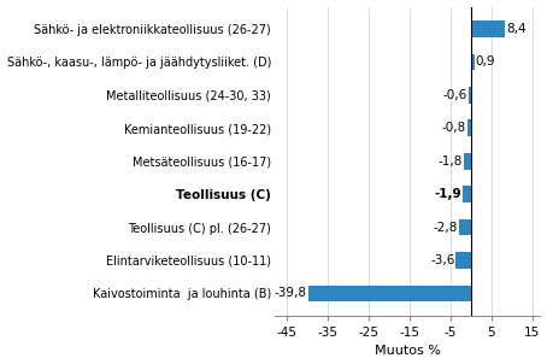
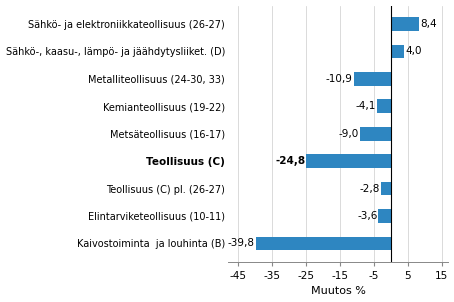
Sähkö-, kaasu-, lämpö- ja jäähdytysliiket. (D): 0,9 -> 4,0
Metalliteollisuus (24-30, 33): -0,6 -> -10,9
Kemianteollisuus (19-22): -0,8 -> -4,1
Metsäteollisuus (16-17): -1,8 -> -9,0
Teollisuus (C): -1,9 -> -24,8
